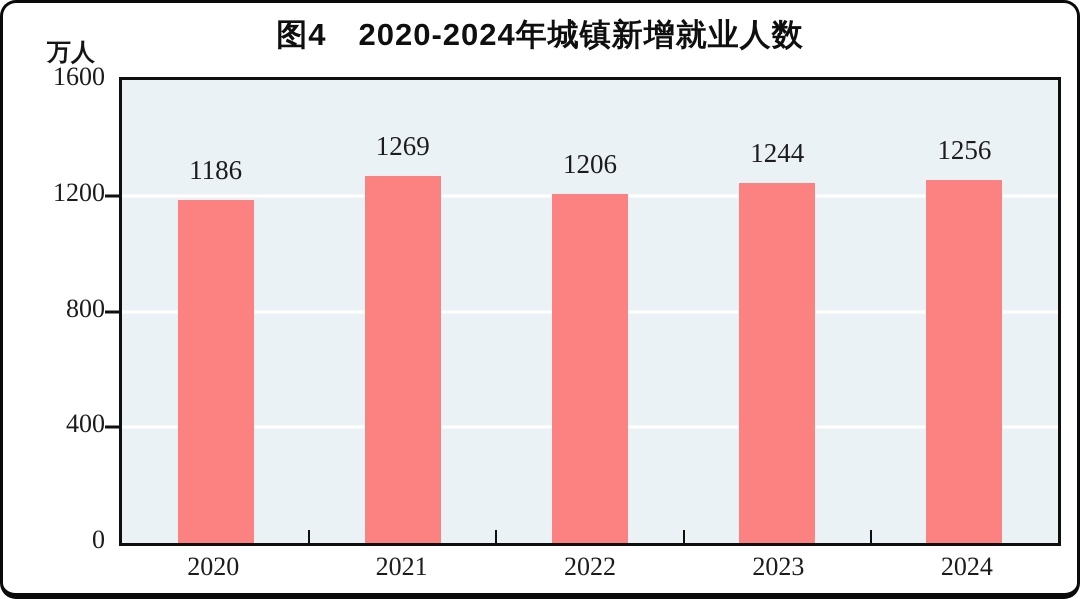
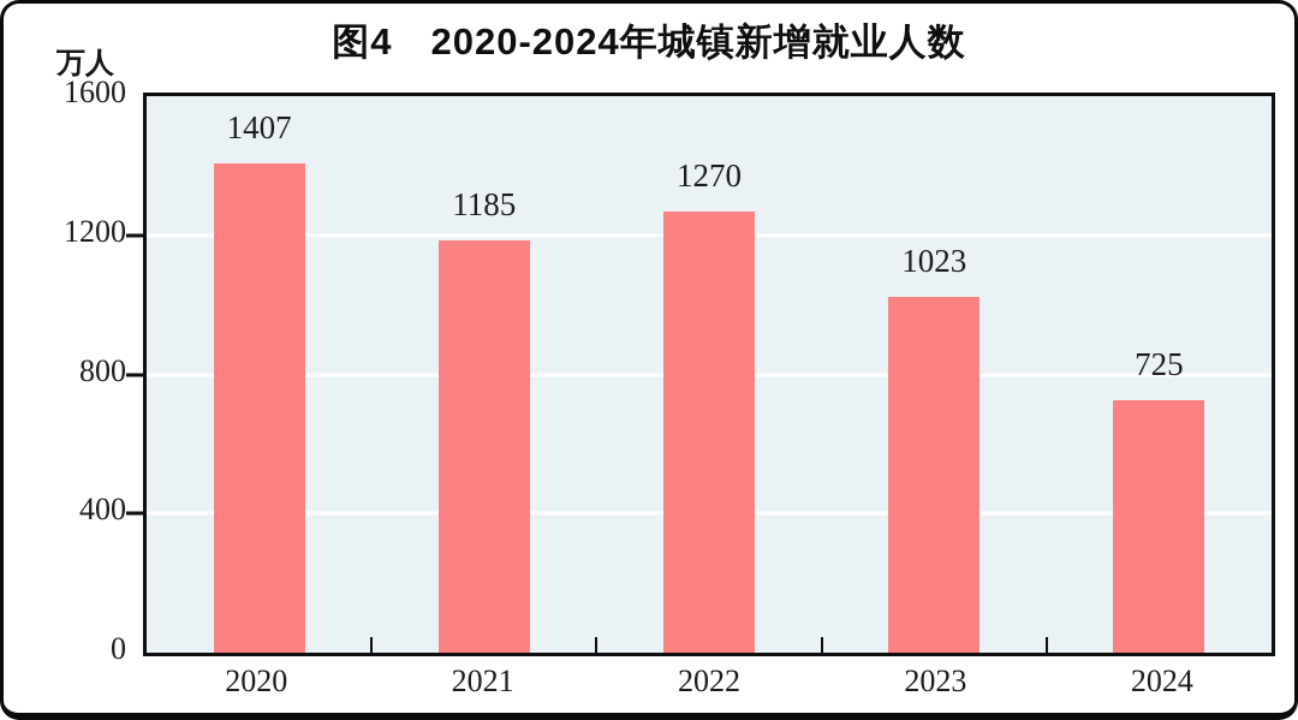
2020: 1186 -> 1407
2021: 1269 -> 1185
2022: 1206 -> 1270
2023: 1244 -> 1023
2024: 1256 -> 725
